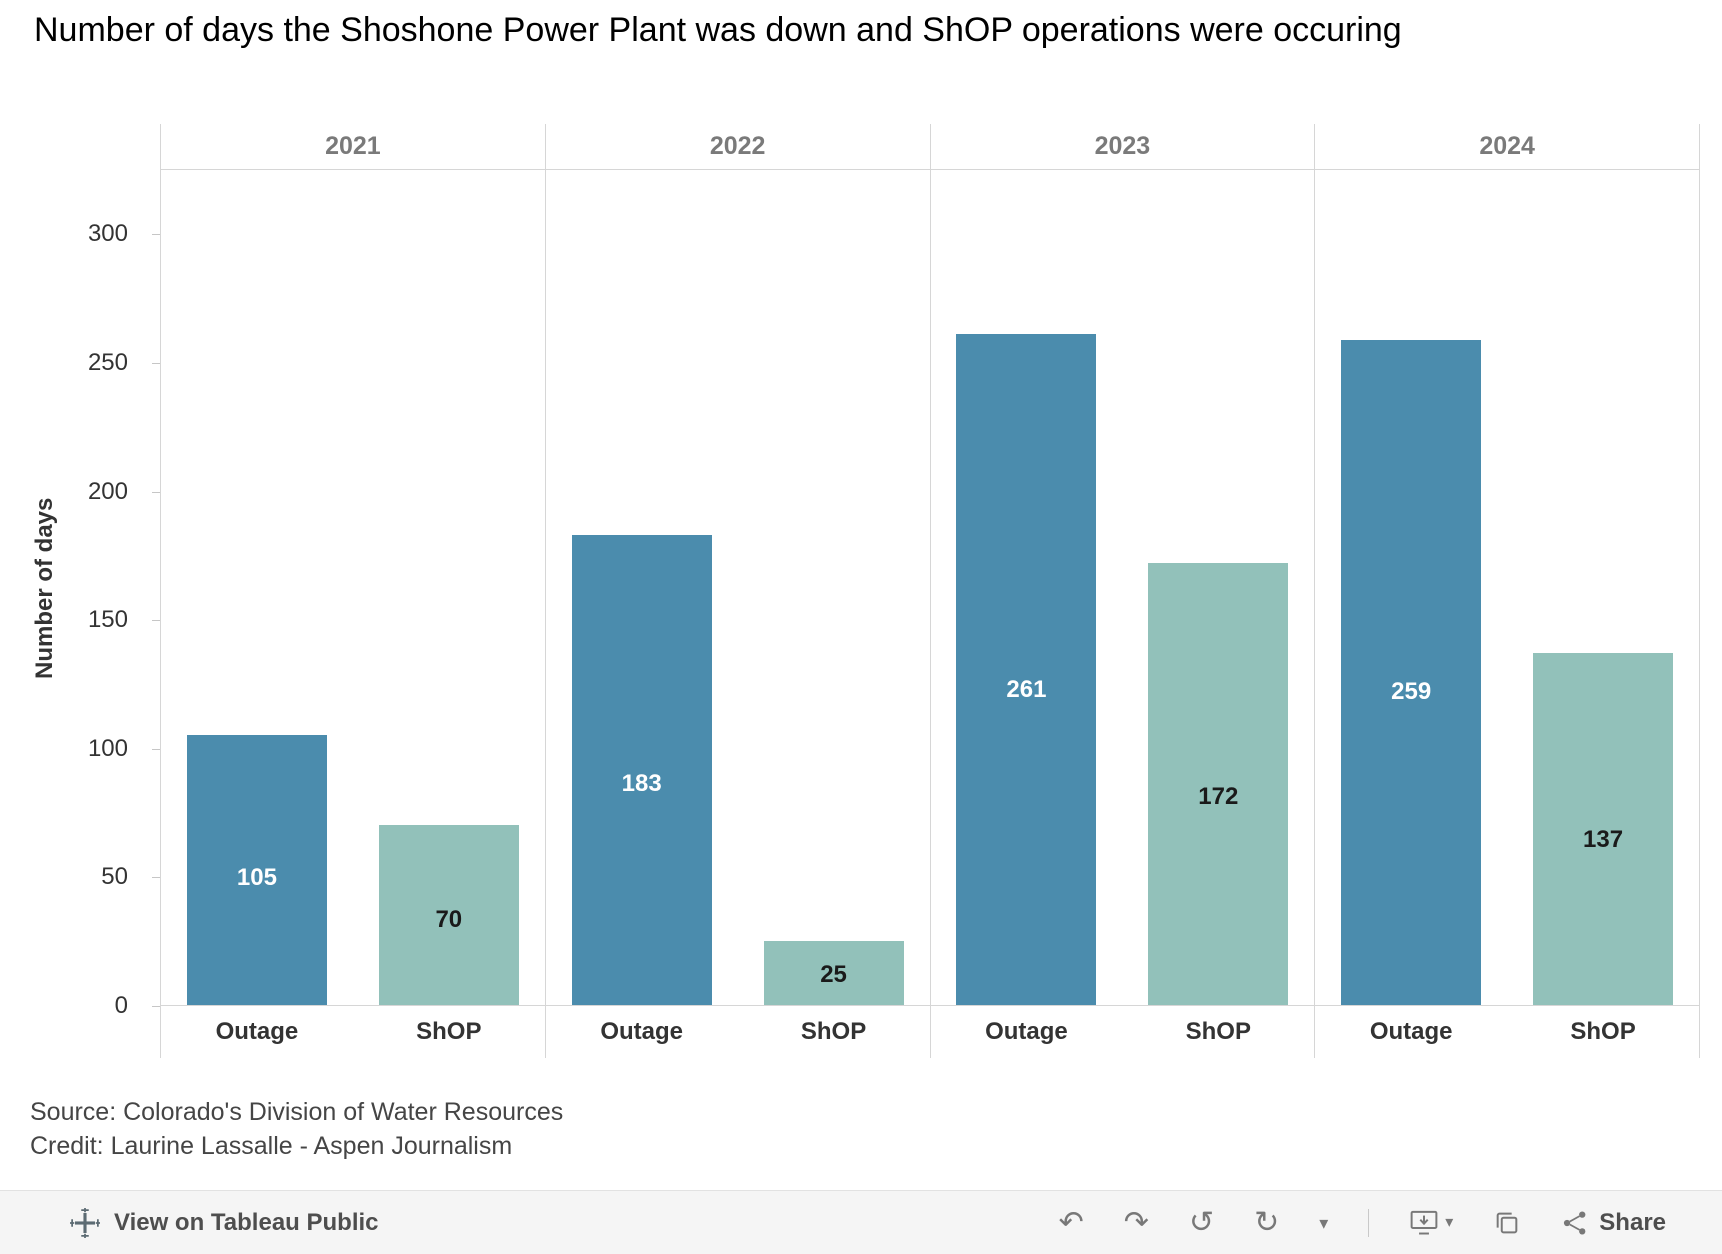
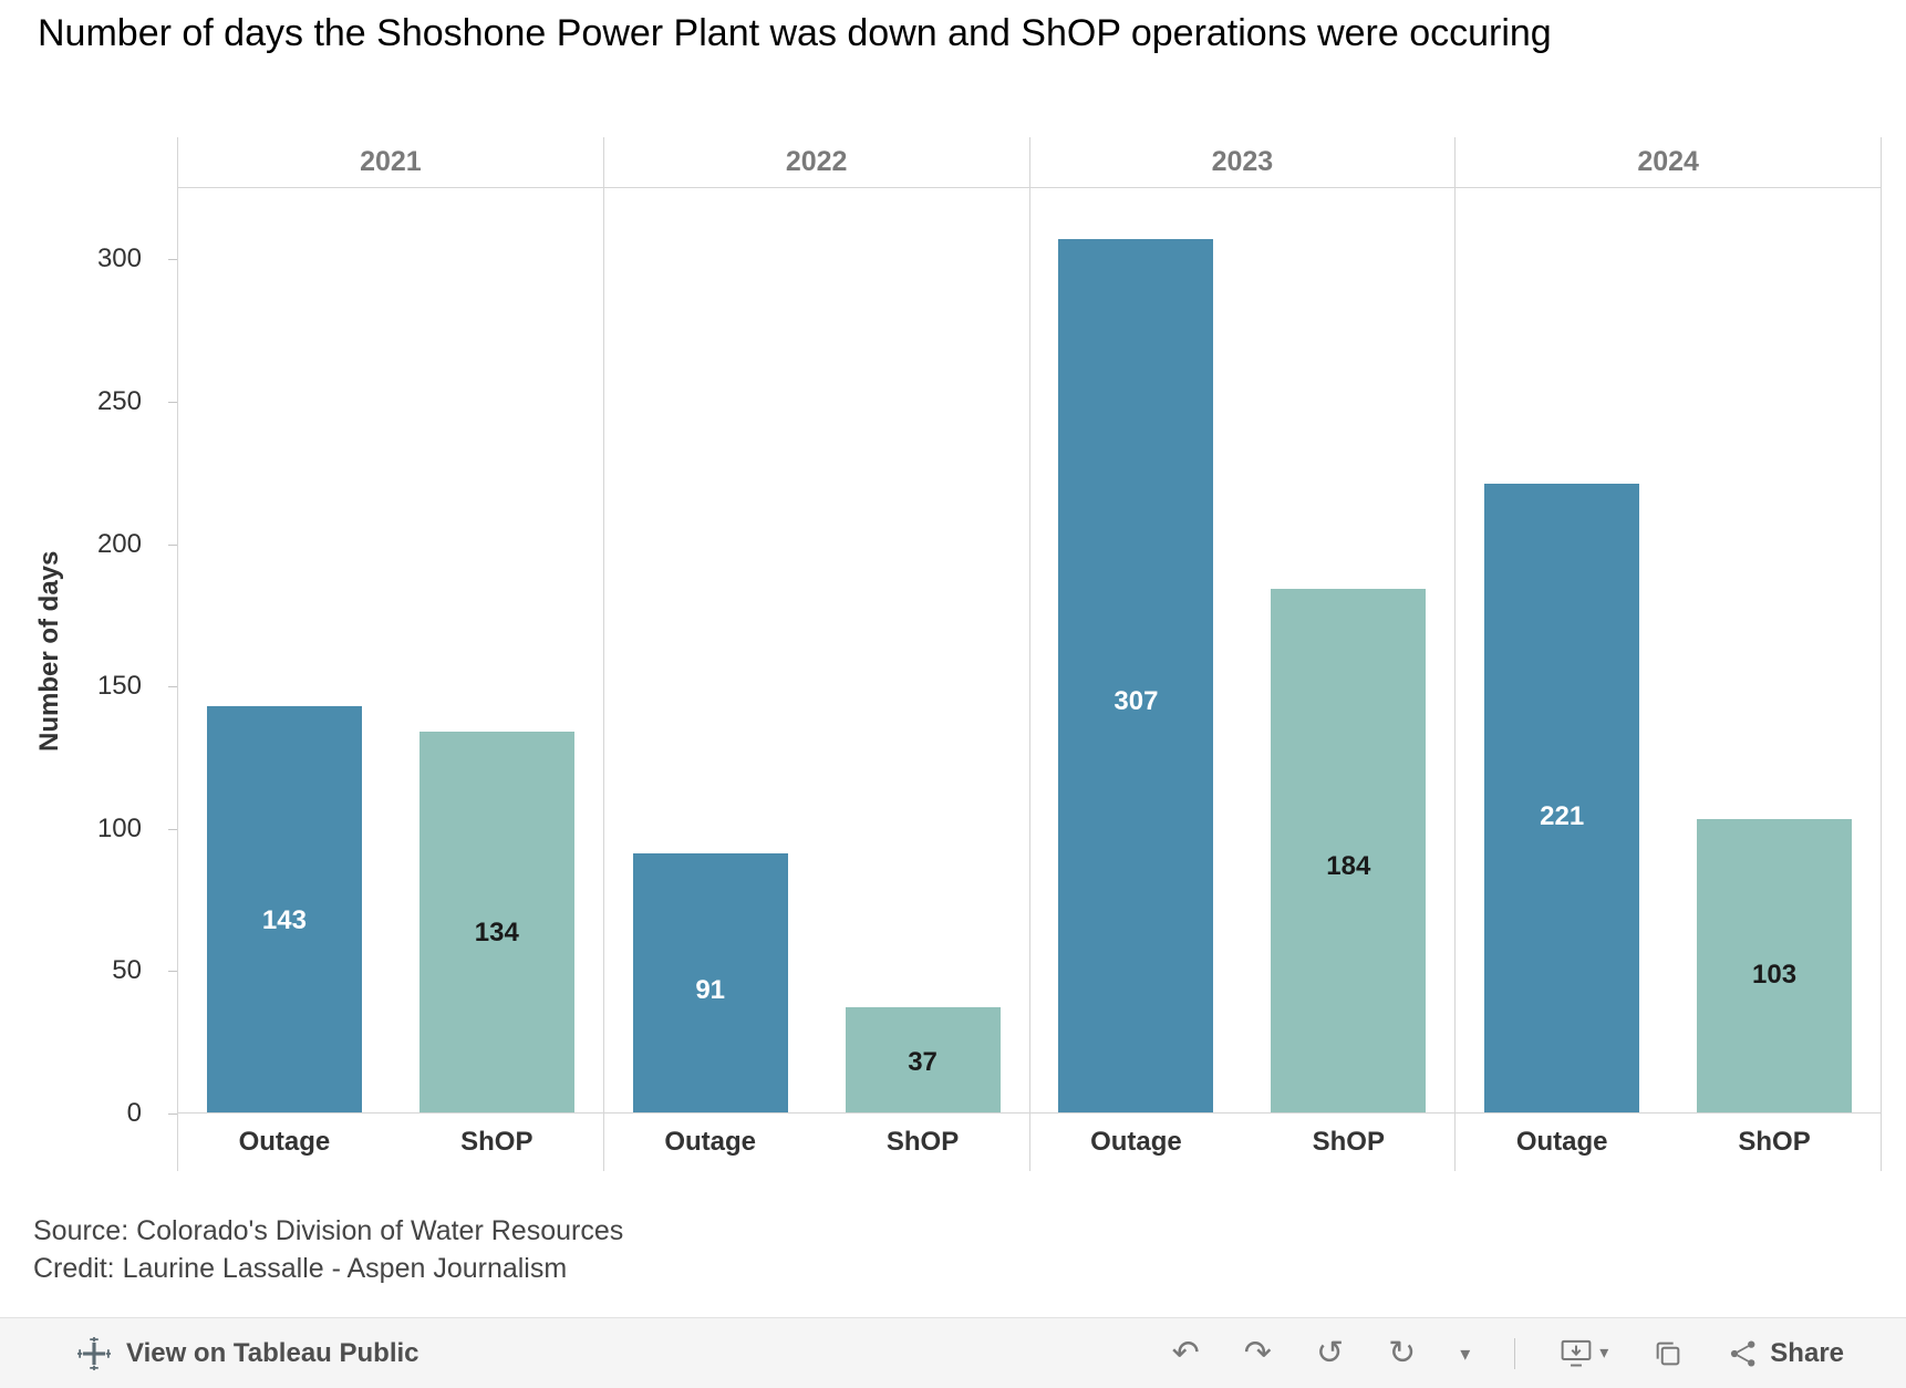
Outage/2021: 105 -> 143
ShOP/2021: 70 -> 134
Outage/2022: 183 -> 91
ShOP/2022: 25 -> 37
Outage/2023: 261 -> 307
ShOP/2023: 172 -> 184
Outage/2024: 259 -> 221
ShOP/2024: 137 -> 103
